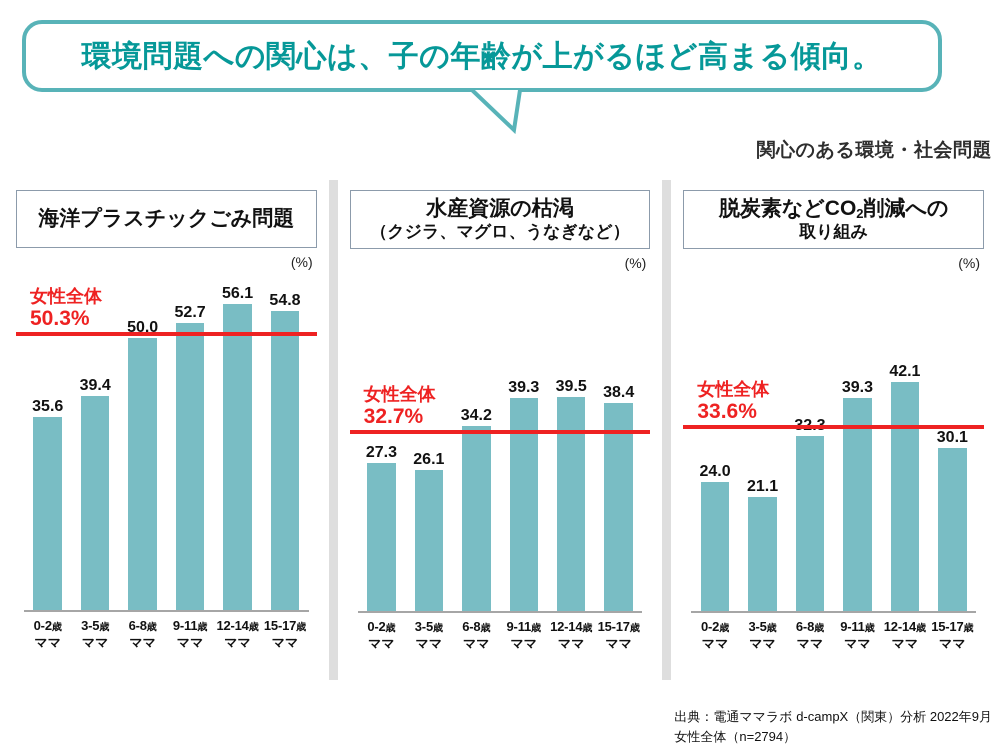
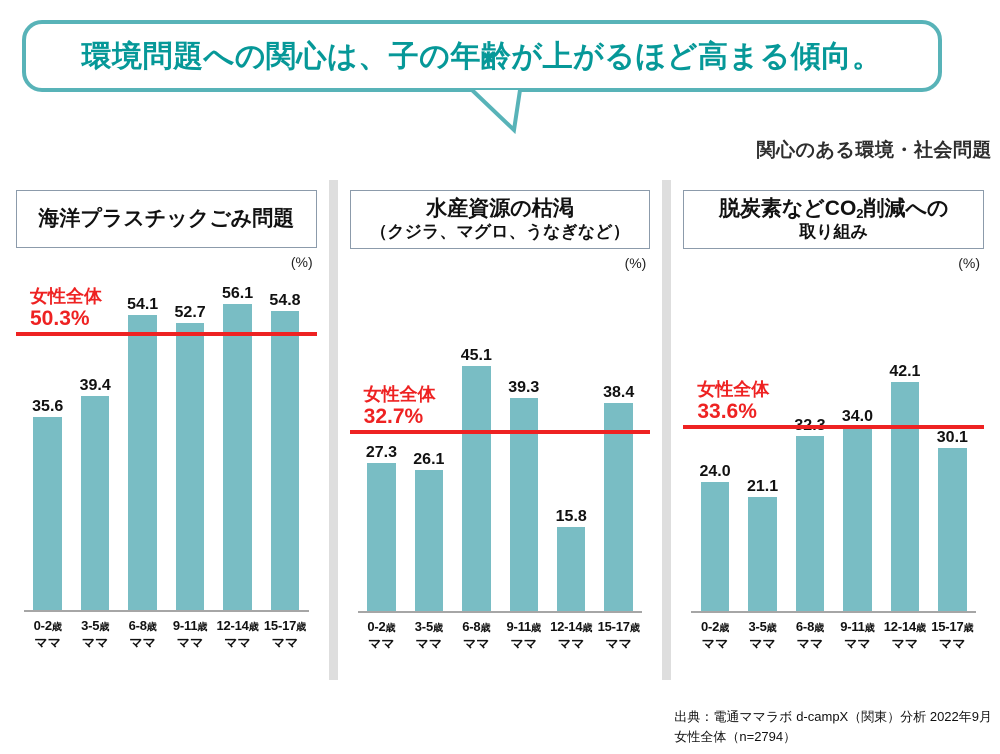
海洋プラスチックごみ問題/6-8歳ママ: 50.0 -> 54.1
水産資源の枯渇/6-8歳ママ: 34.2 -> 45.1
水産資源の枯渇/12-14歳ママ: 39.5 -> 15.8
脱炭素などCO2削減への/9-11歳ママ: 39.3 -> 34.0
